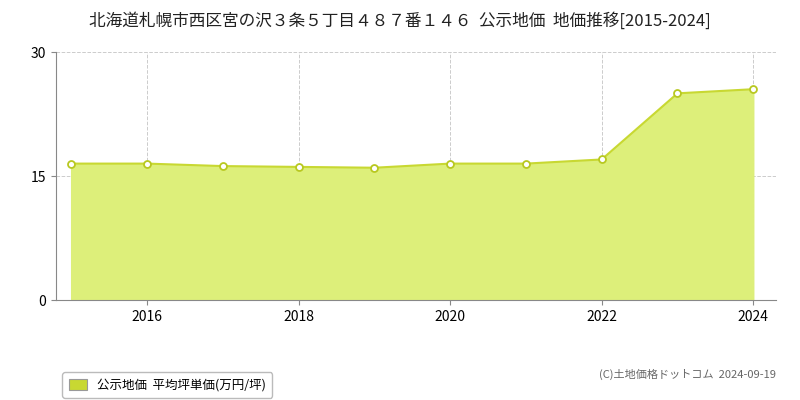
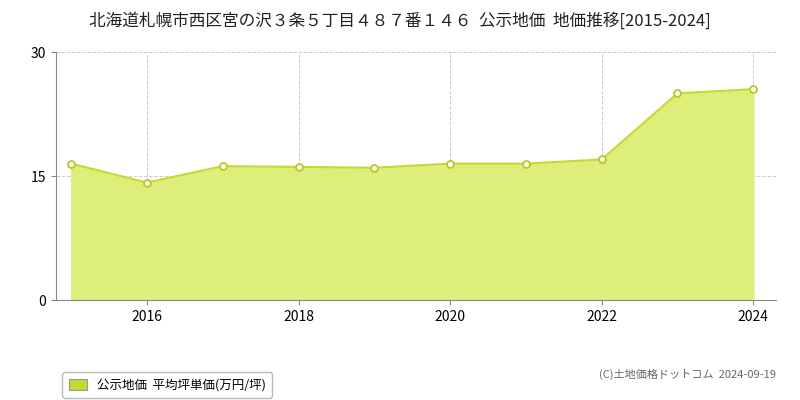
2016: 16.5 -> 14.2
